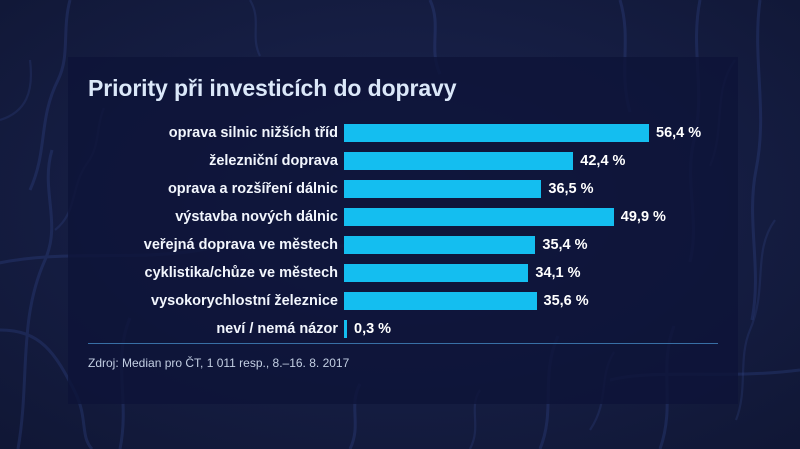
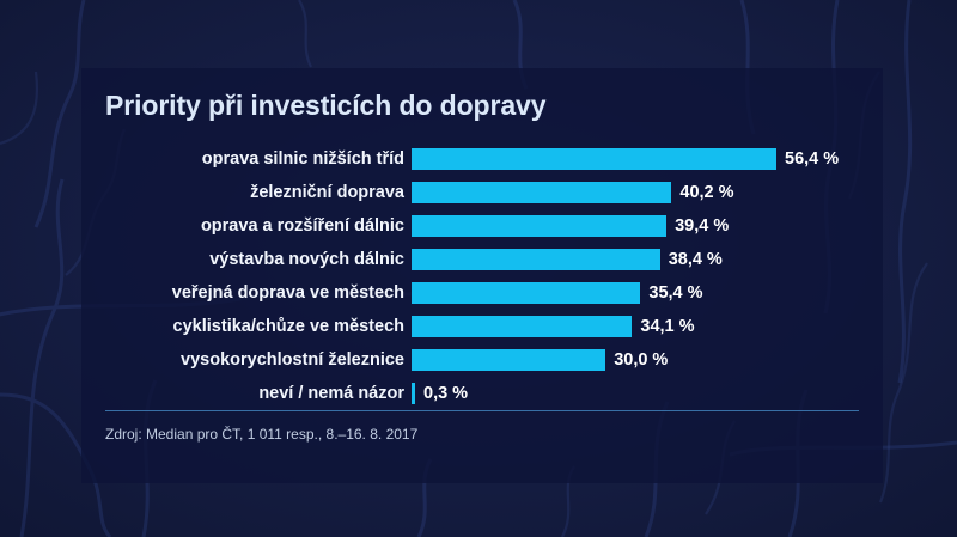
železniční doprava: 42,4 -> 40,2
oprava a rozšíření dálnic: 36,5 -> 39,4
výstavba nových dálnic: 49,9 -> 38,4
vysokorychlostní železnice: 35,6 -> 30,0
